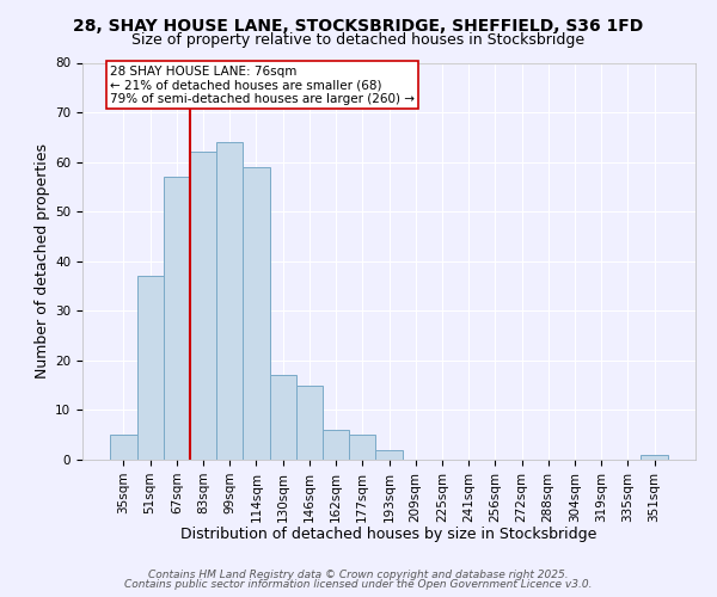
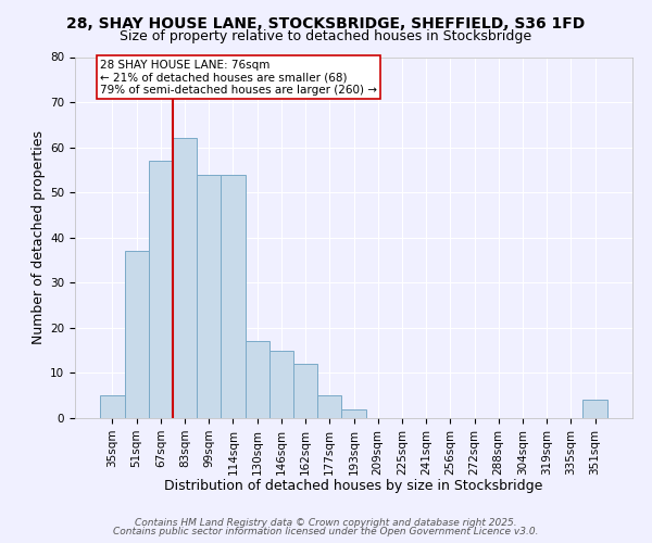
99sqm: 64 -> 54
114sqm: 59 -> 54
162sqm: 6 -> 12
351sqm: 1 -> 4
